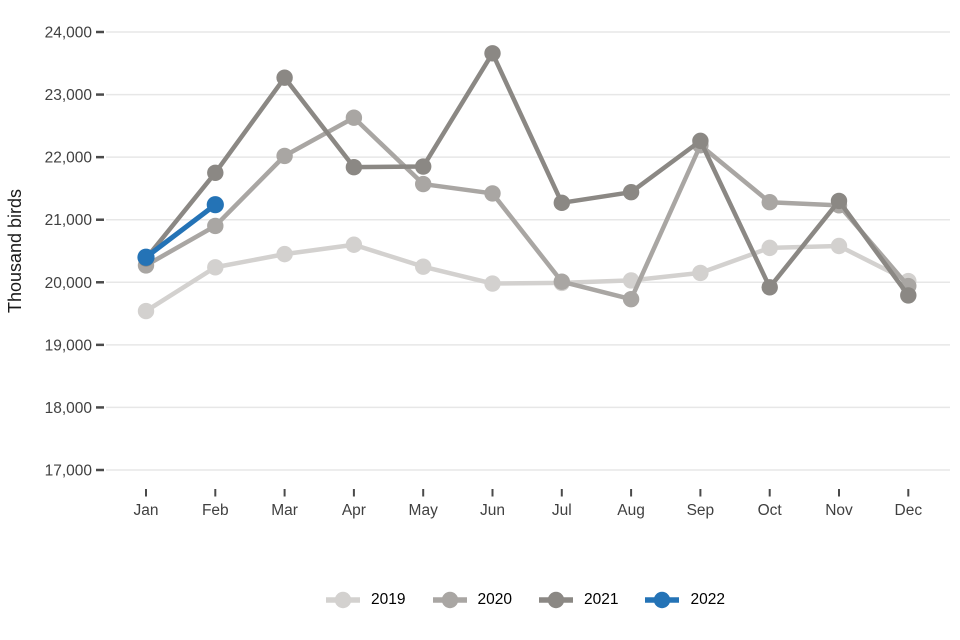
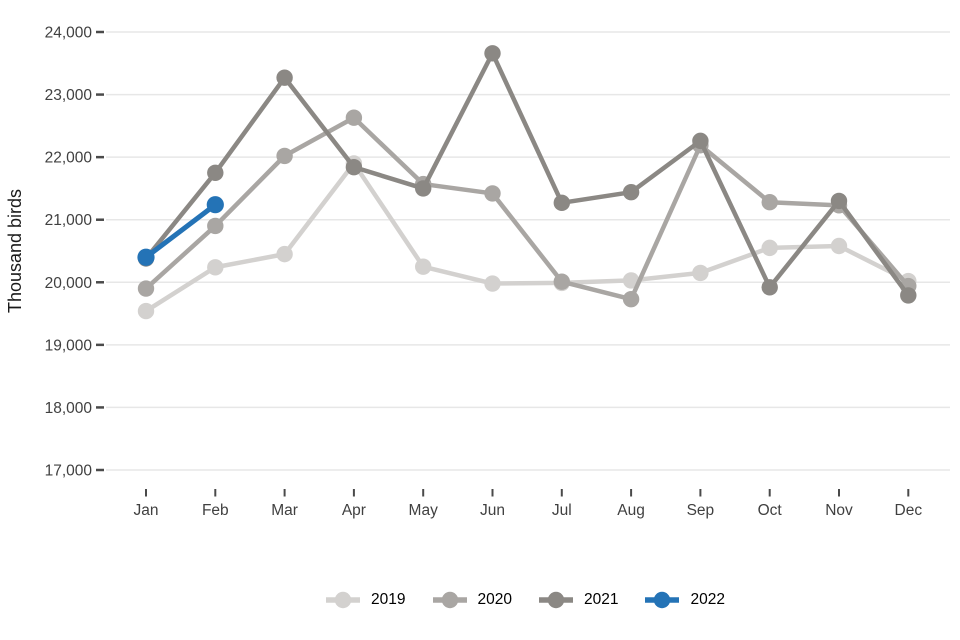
2020/Jan: 20300 -> 19900
2019/Apr: 20600 -> 21900
2021/May: 21800 -> 21500
